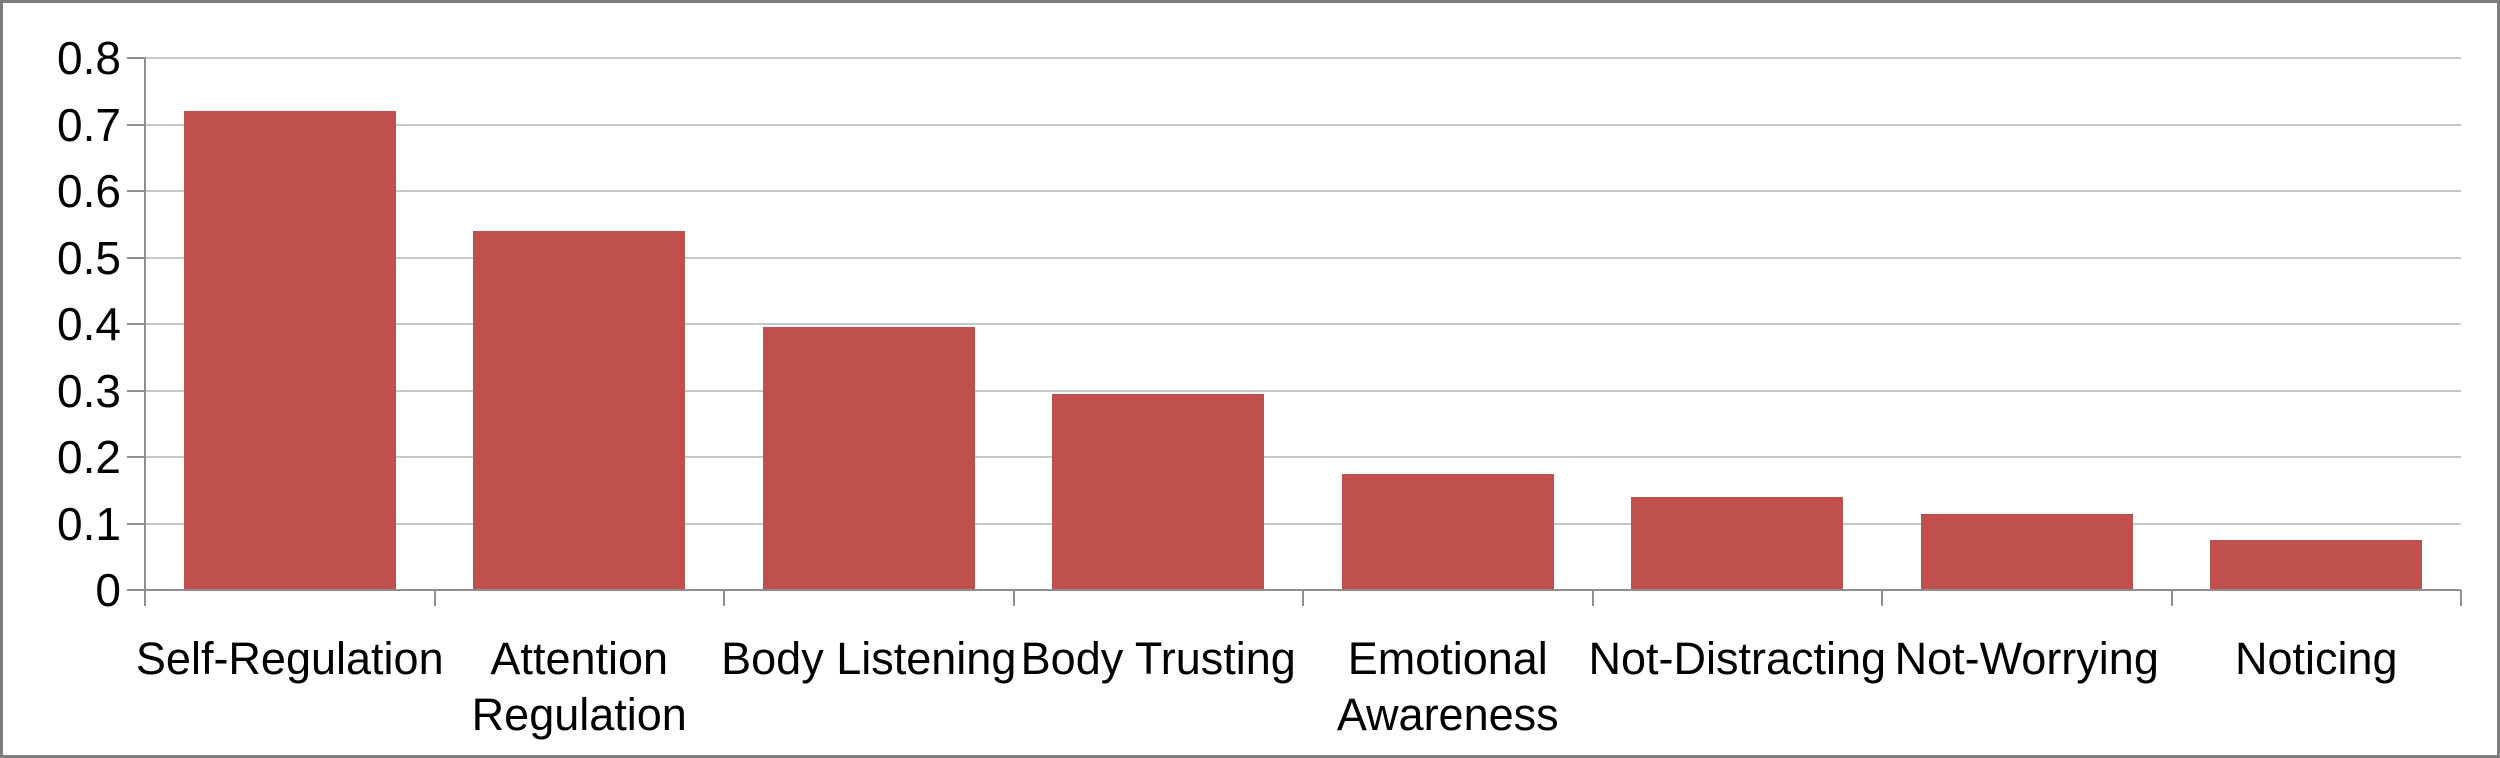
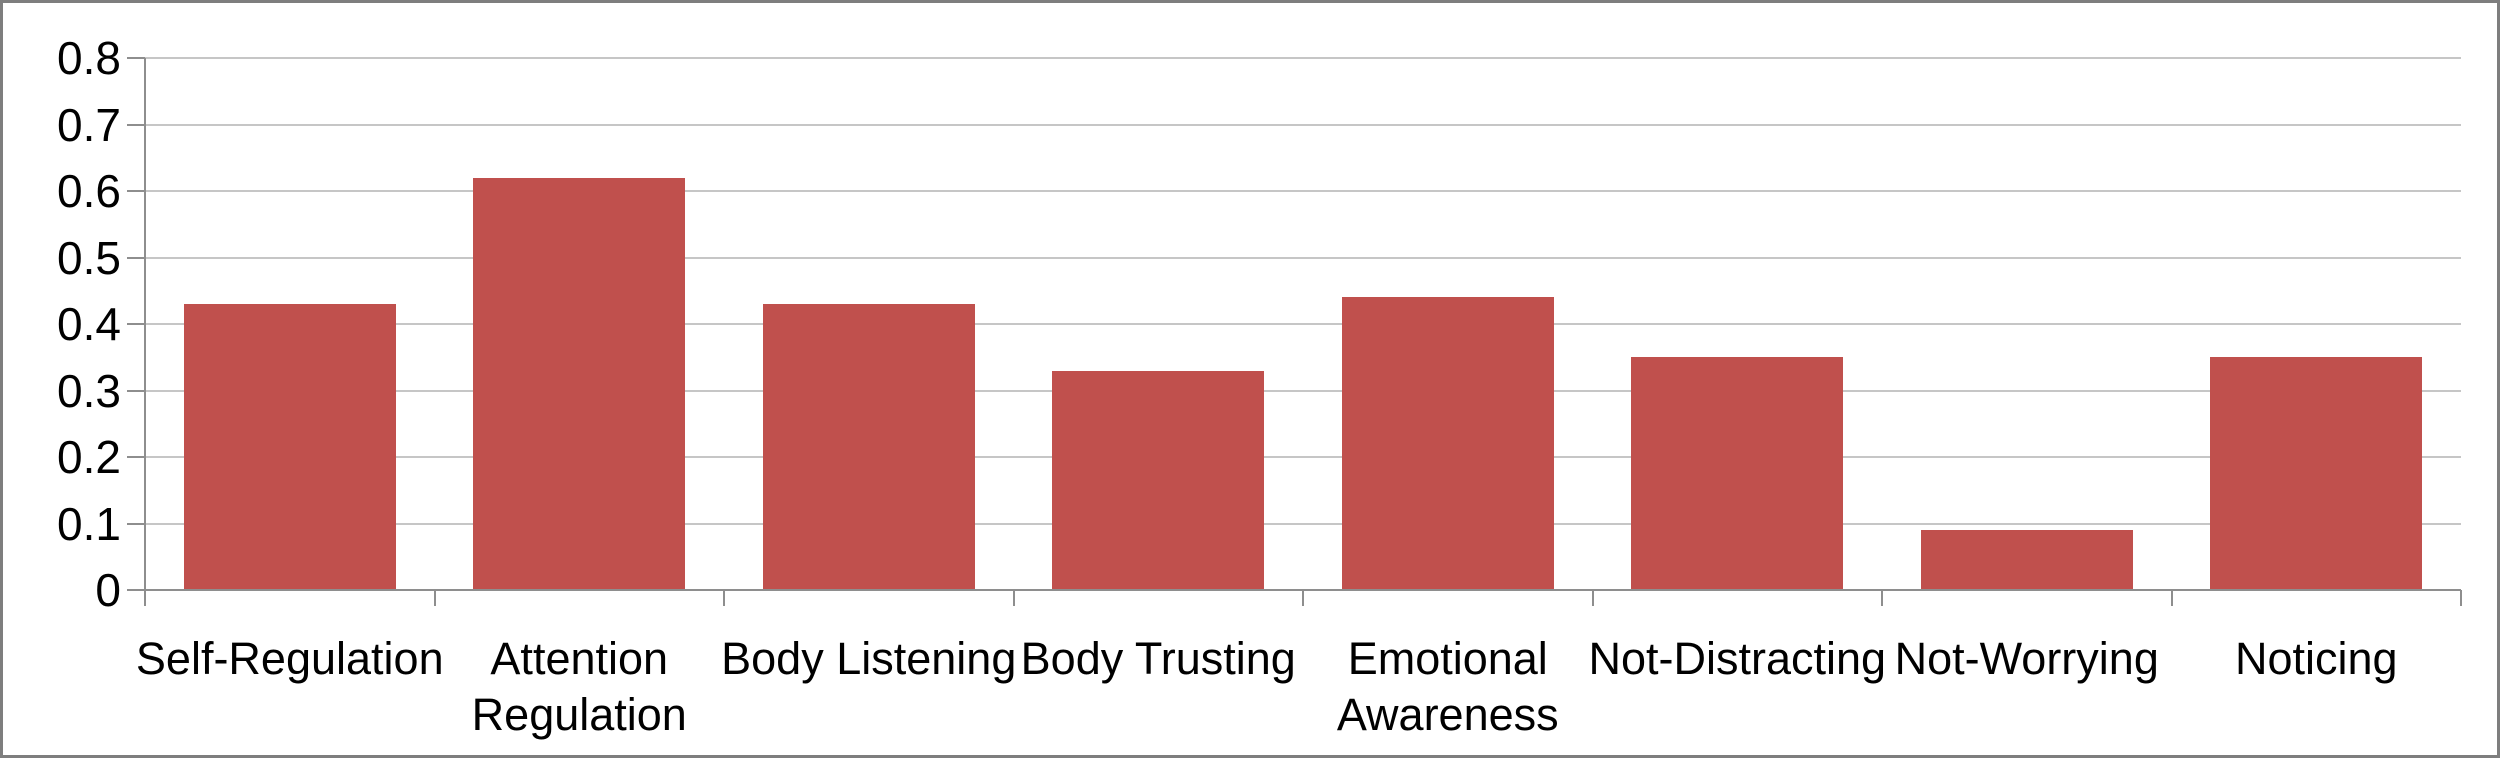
Self-Regulation: 0.72 -> 0.43
Attention Regulation: 0.54 -> 0.62
Body Listening: 0.40 -> 0.43
Body Trusting: 0.29 -> 0.33
Emotional Awareness: 0.17 -> 0.44
Not-Distracting: 0.14 -> 0.35
Not-Worrying: 0.12 -> 0.09
Noticing: 0.07 -> 0.35
